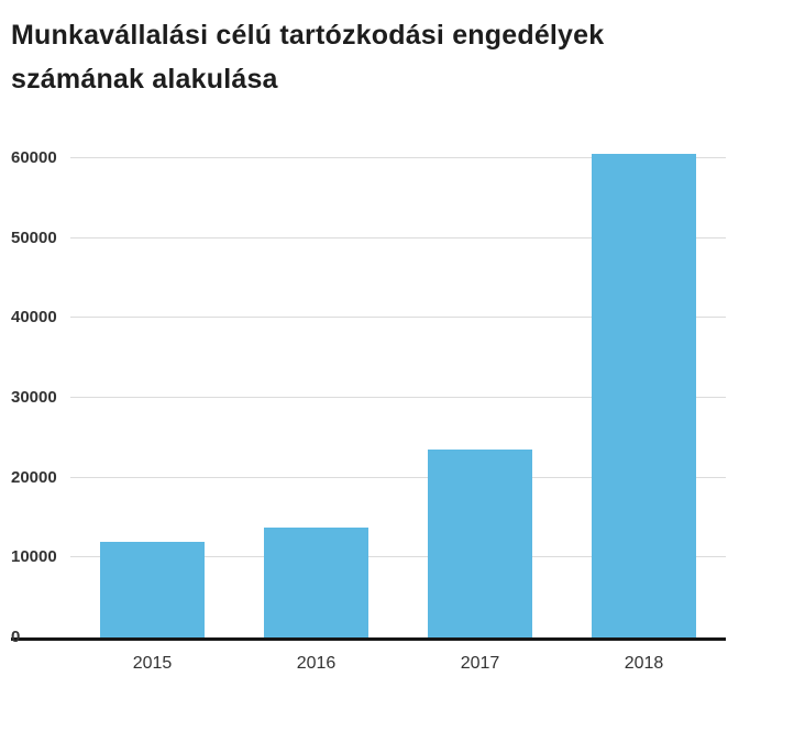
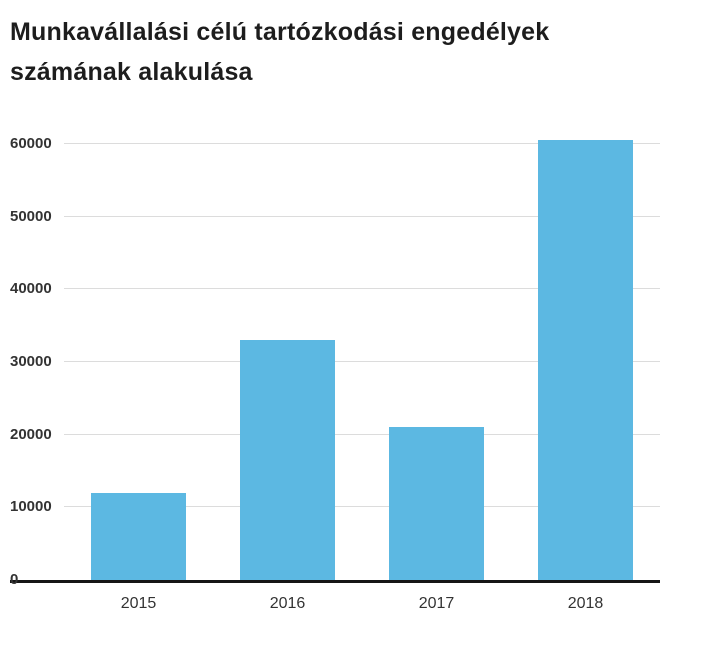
2016: 14000 -> 33000
2017: 24000 -> 21000
